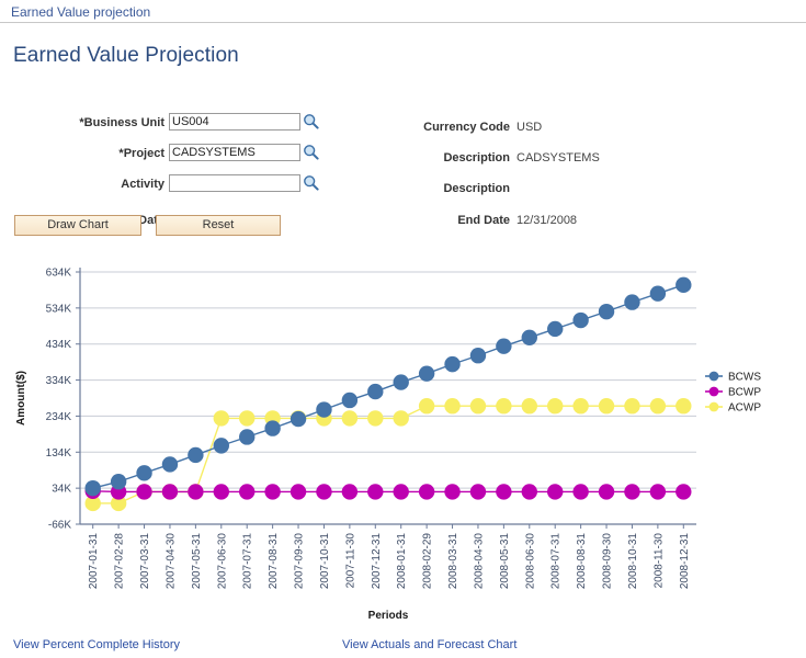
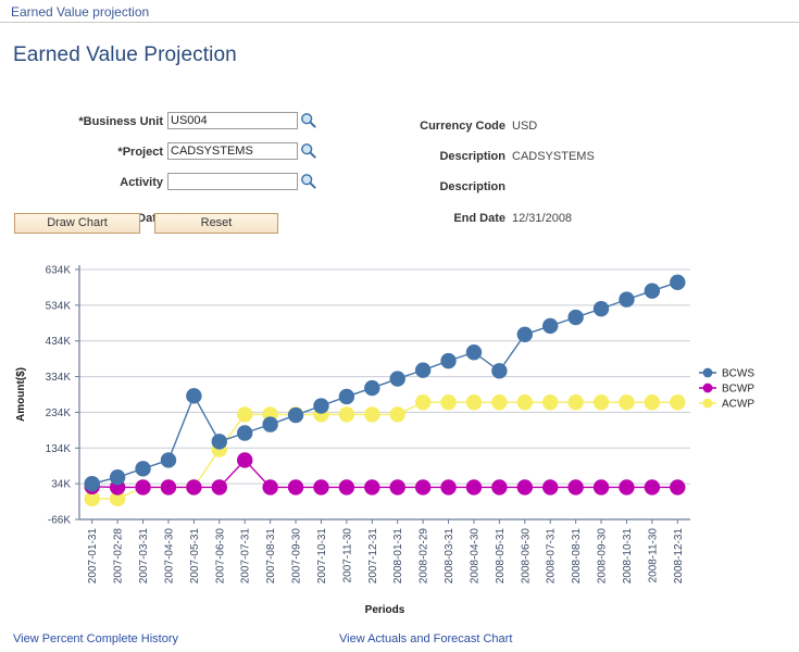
BCWS/2007-05-31: 130K -> 280K
ACWP/2007-06-30: 230K -> 130K
BCWP/2007-07-31: 20K -> 100K
BCWS/2008-05-31: 430K -> 350K
